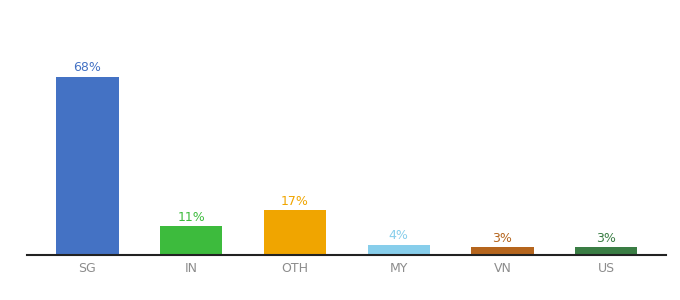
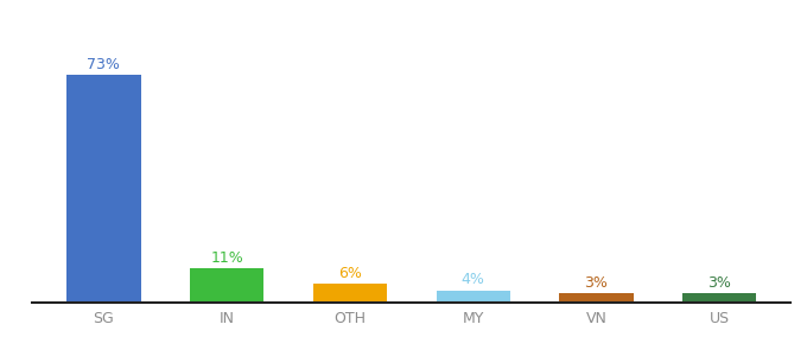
SG: 68% -> 73%
OTH: 17% -> 6%
